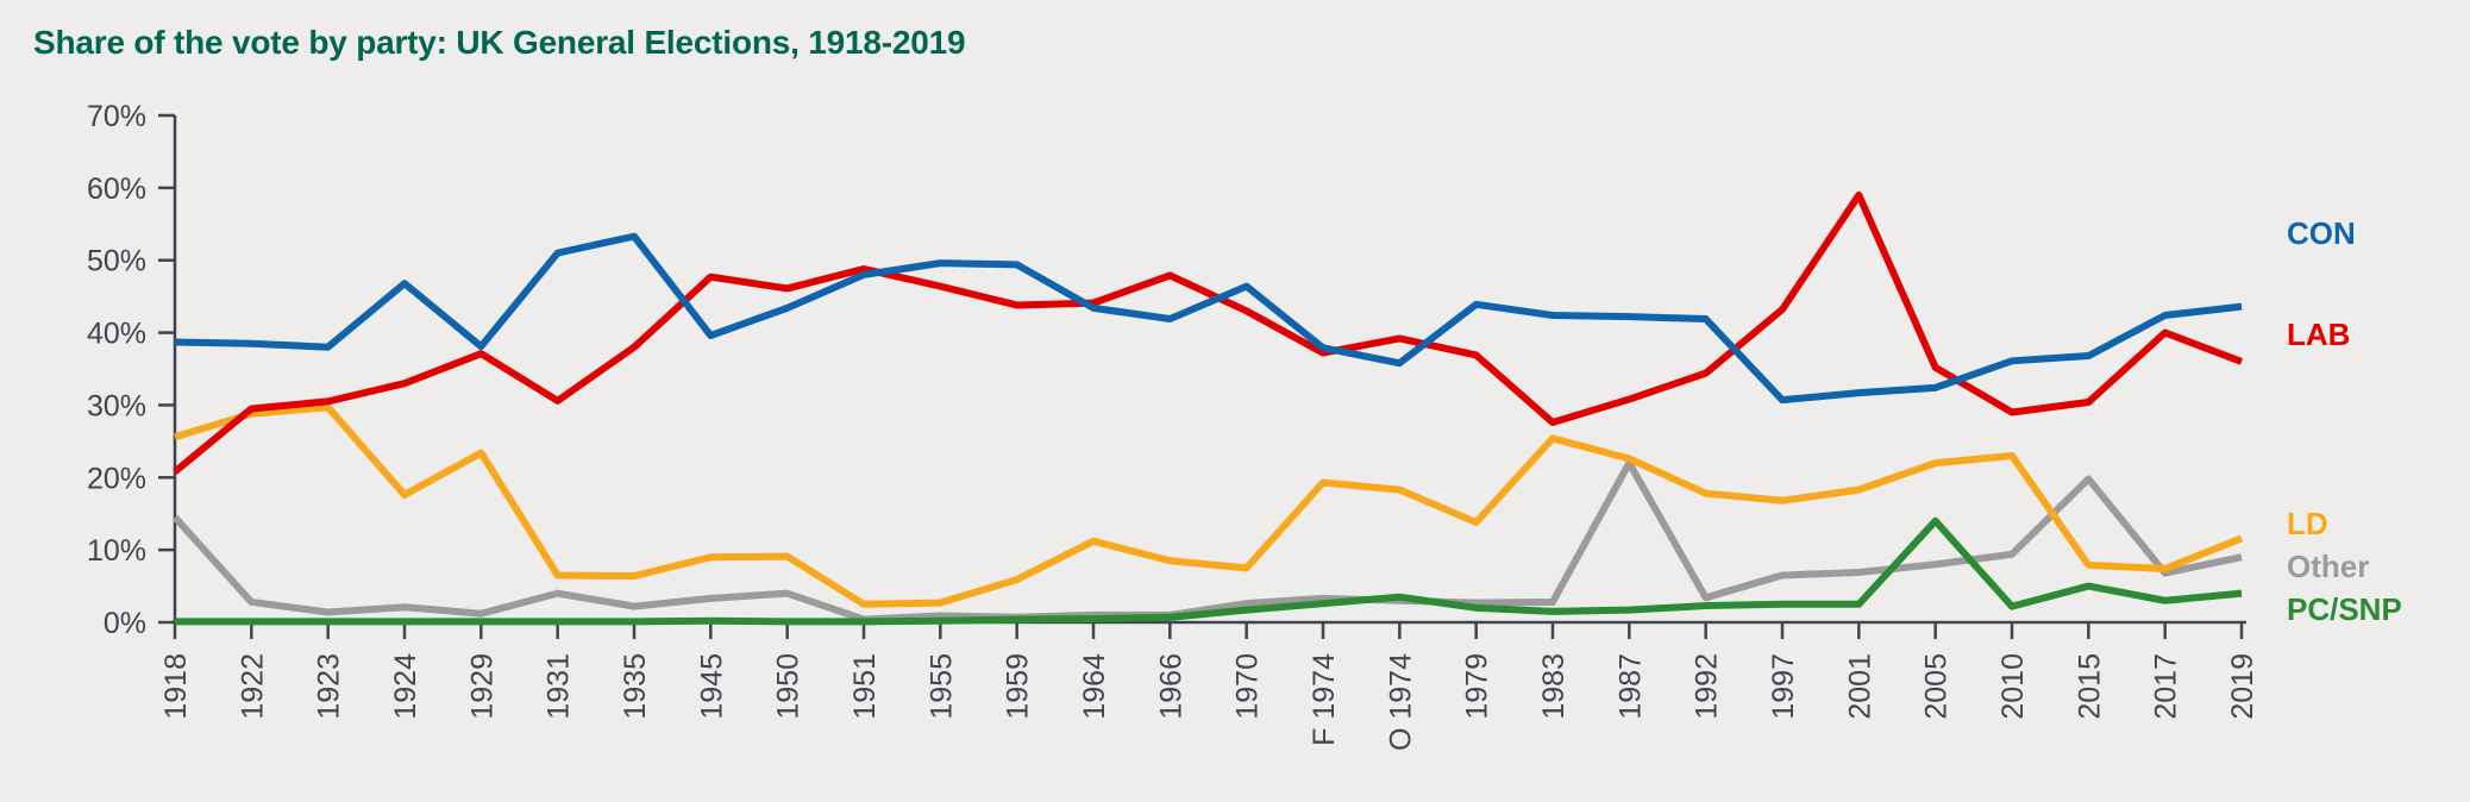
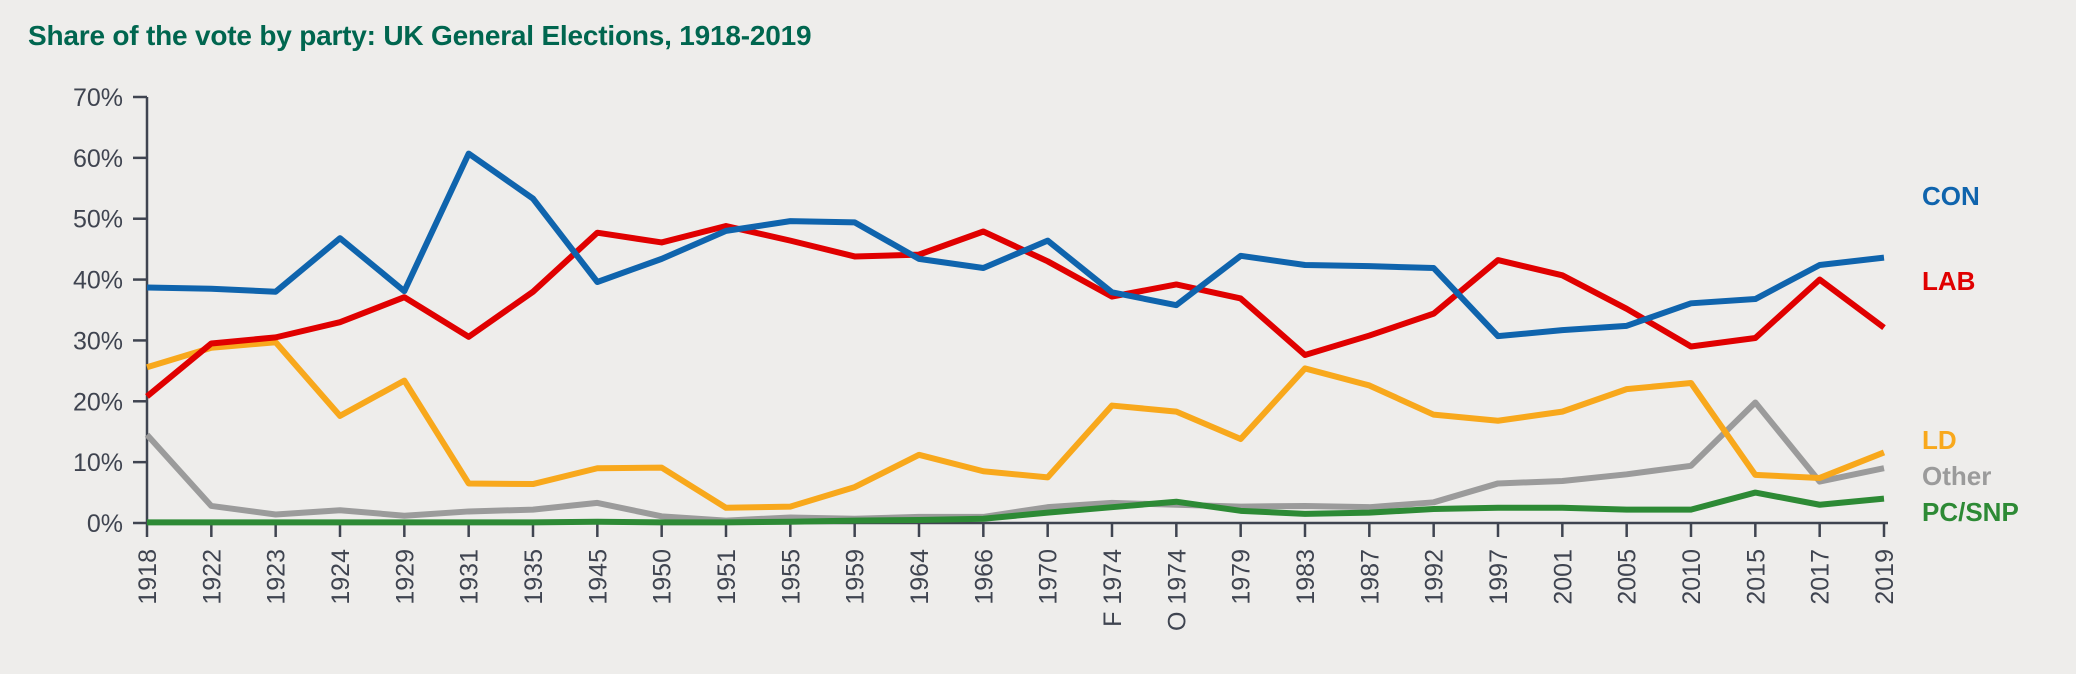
CON/1931: 51% -> 61%
Other/1931: 4% -> 2%
Other/1950: 4% -> 1%
Other/1987: 22% -> 3%
LAB/2001: 59% -> 41%
PC/SNP/2005: 14% -> 2%
LAB/2019: 36% -> 32%
